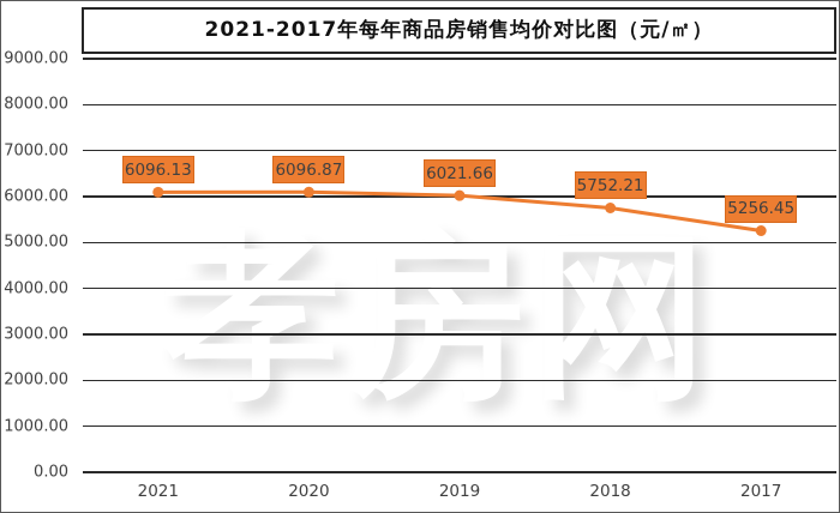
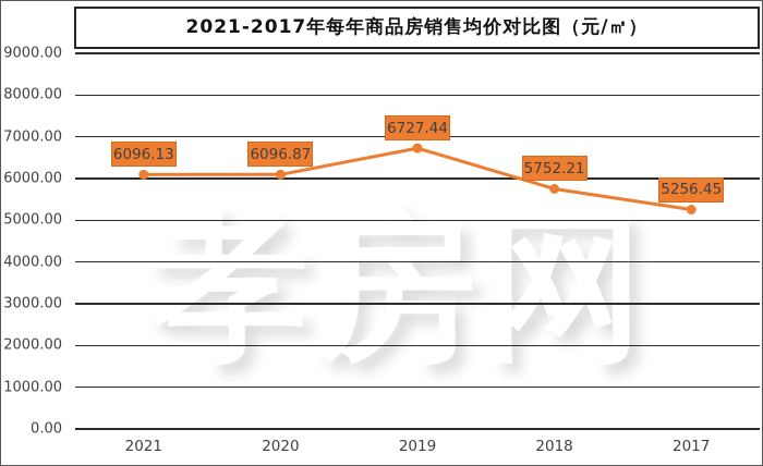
2019: 6021.66 -> 6727.44
